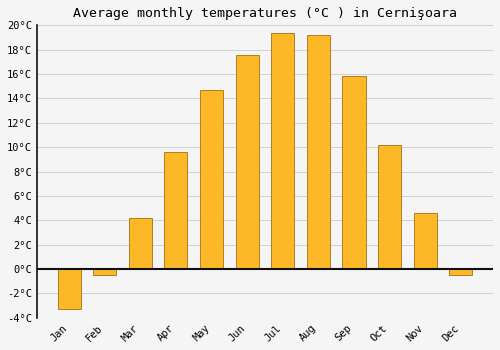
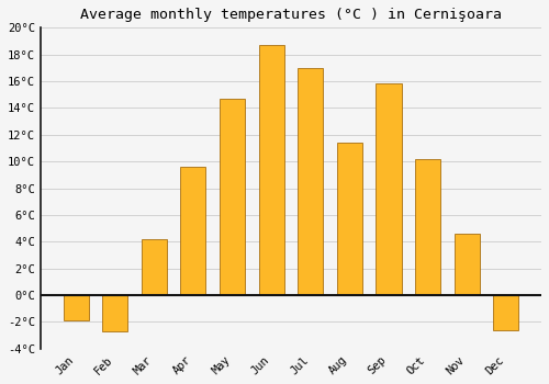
Jan: -3.3°C -> -1.9°C
Feb: -0.5°C -> -2.7°C
Jun: 17.6°C -> 18.7°C
Jul: 19.4°C -> 17.0°C
Aug: 19.2°C -> 11.4°C
Dec: -0.5°C -> -2.6°C
